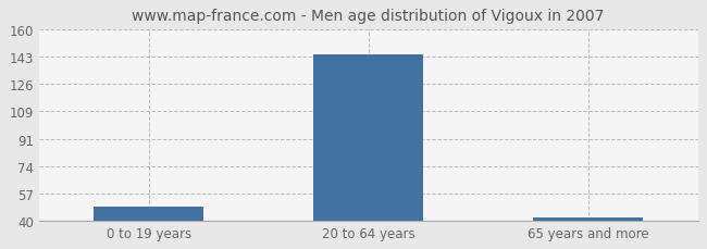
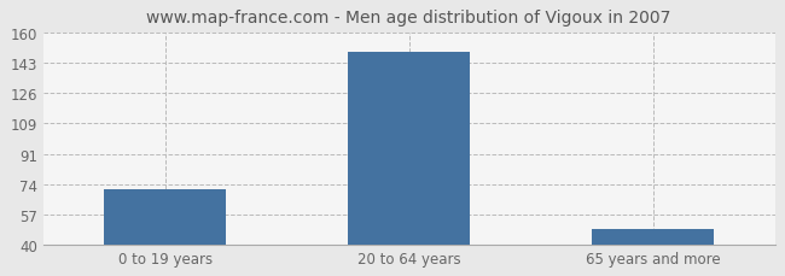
0 to 19 years: 49 -> 71
20 to 64 years: 144 -> 149
65 years and more: 42 -> 49
